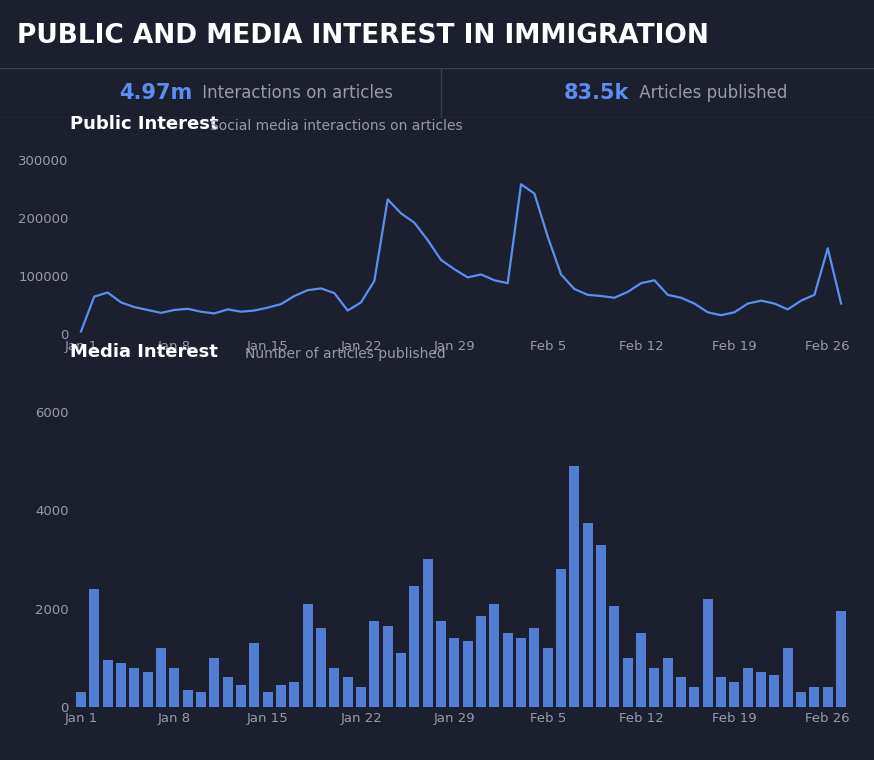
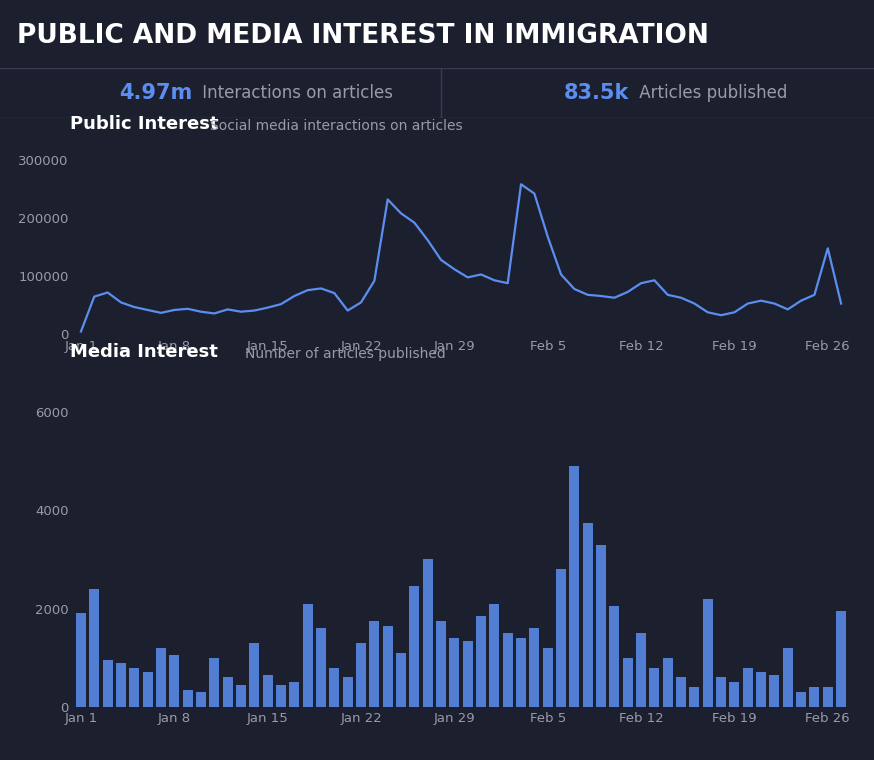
Jan 1: 300 -> 1900
Jan 8: 800 -> 1050
Jan 15: 300 -> 650
Jan 22: 400 -> 1300
